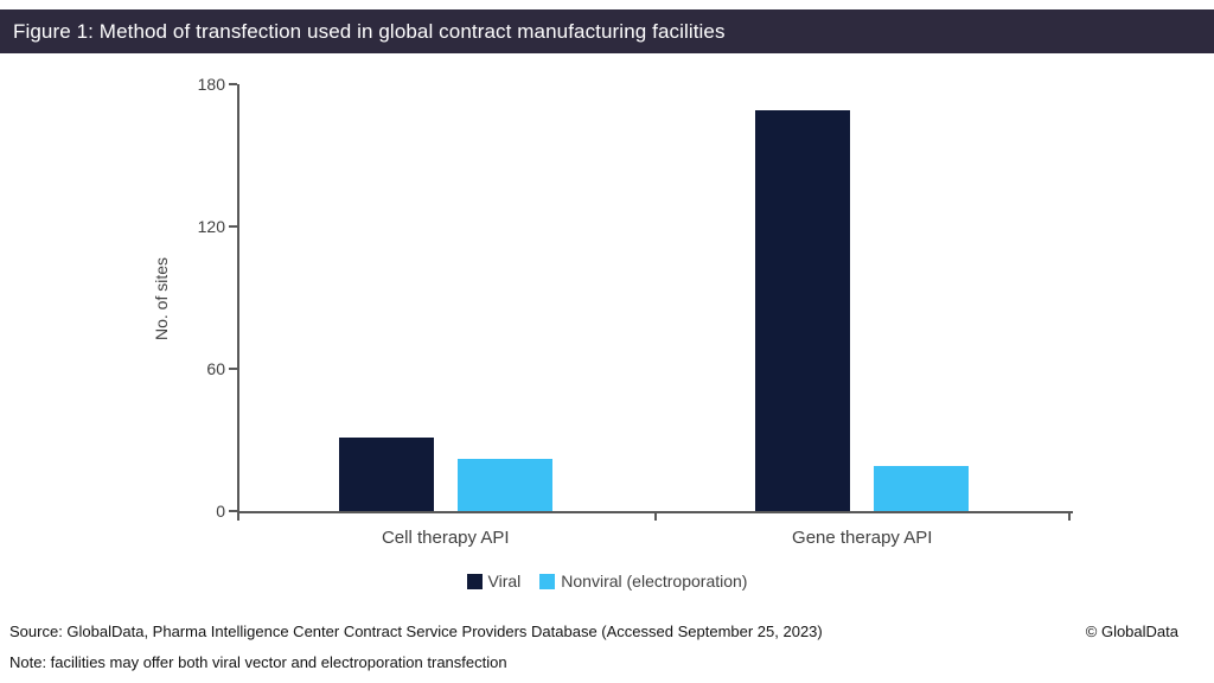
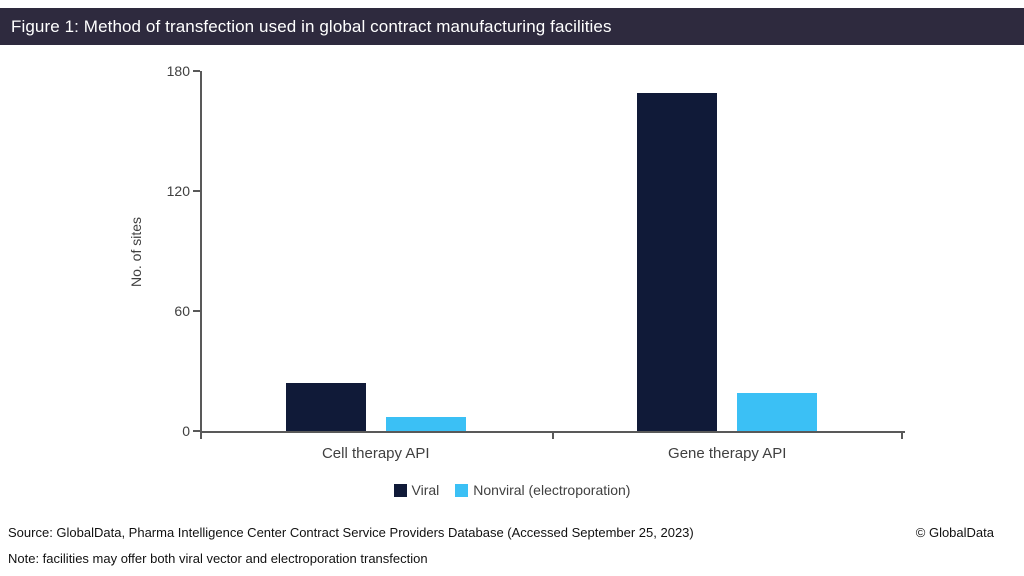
Viral/Cell therapy API: 31 -> 24
Nonviral (electroporation)/Cell therapy API: 22 -> 7
